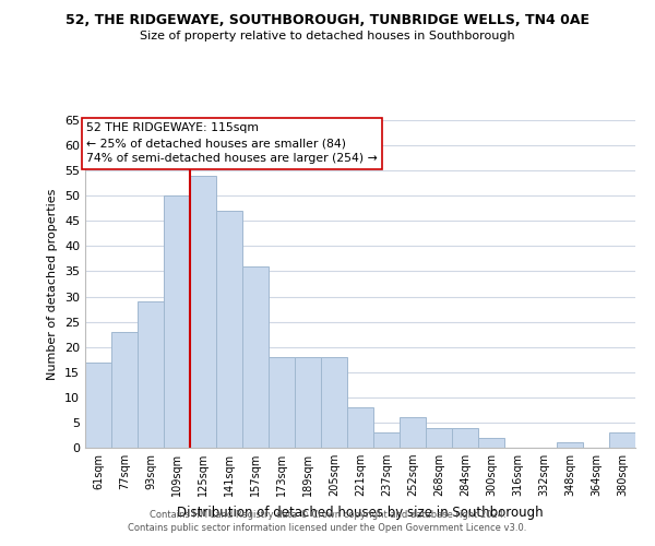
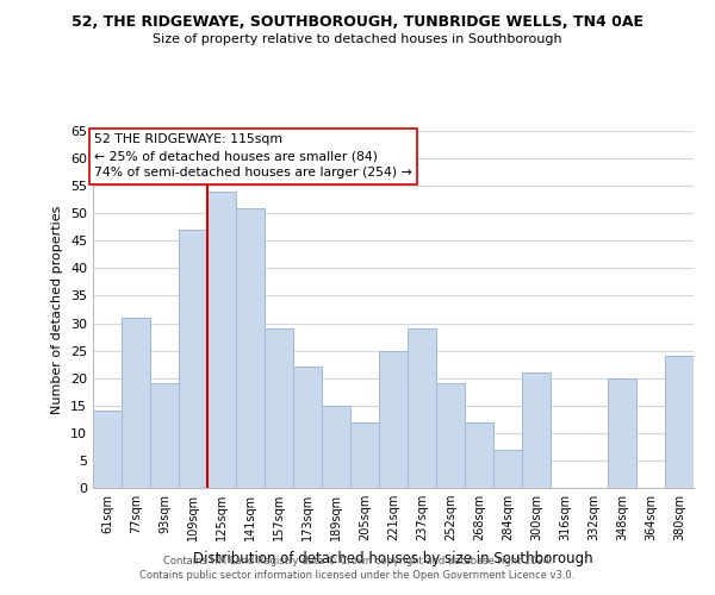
61sqm: 17 -> 14
77sqm: 23 -> 31
93sqm: 29 -> 19
109sqm: 50 -> 47
141sqm: 47 -> 51
157sqm: 36 -> 29
173sqm: 18 -> 22
189sqm: 18 -> 15
205sqm: 18 -> 12
221sqm: 8 -> 25
237sqm: 3 -> 29
252sqm: 6 -> 19
268sqm: 4 -> 12
284sqm: 4 -> 7
300sqm: 2 -> 21
348sqm: 1 -> 20
380sqm: 3 -> 24
